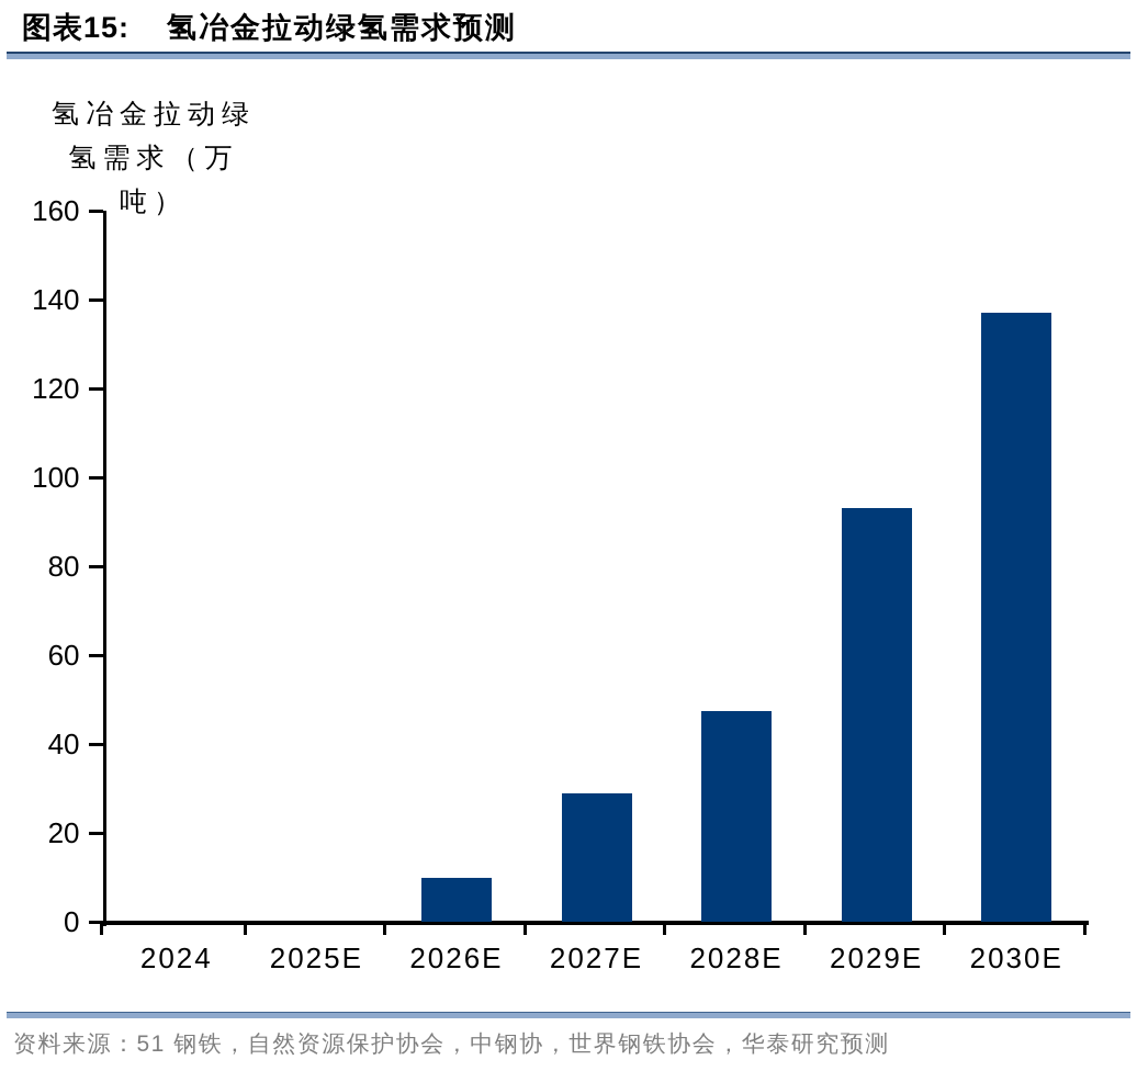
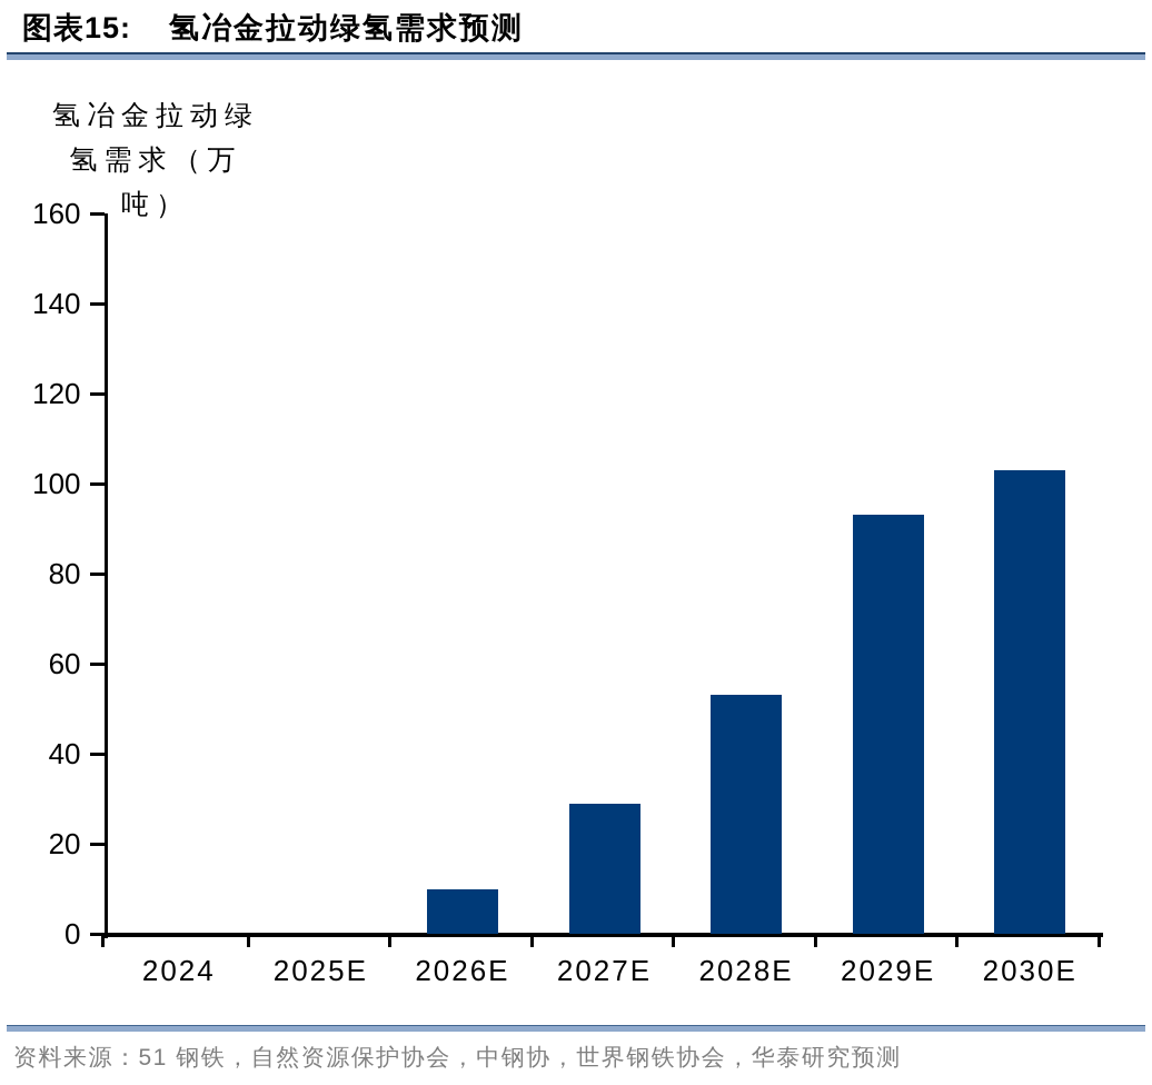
2028E: 48 -> 53
2030E: 137 -> 103
